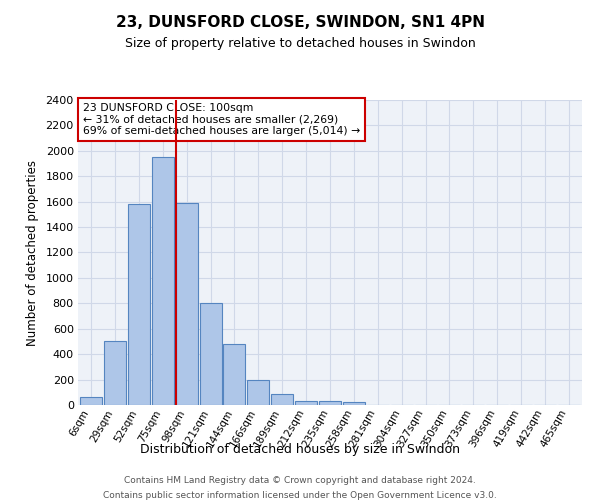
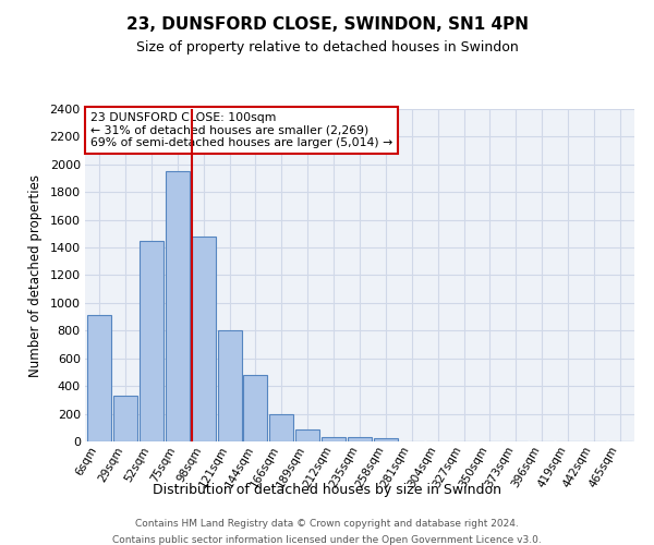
6sqm: 60 -> 910
29sqm: 500 -> 330
52sqm: 1580 -> 1450
98sqm: 1590 -> 1480
